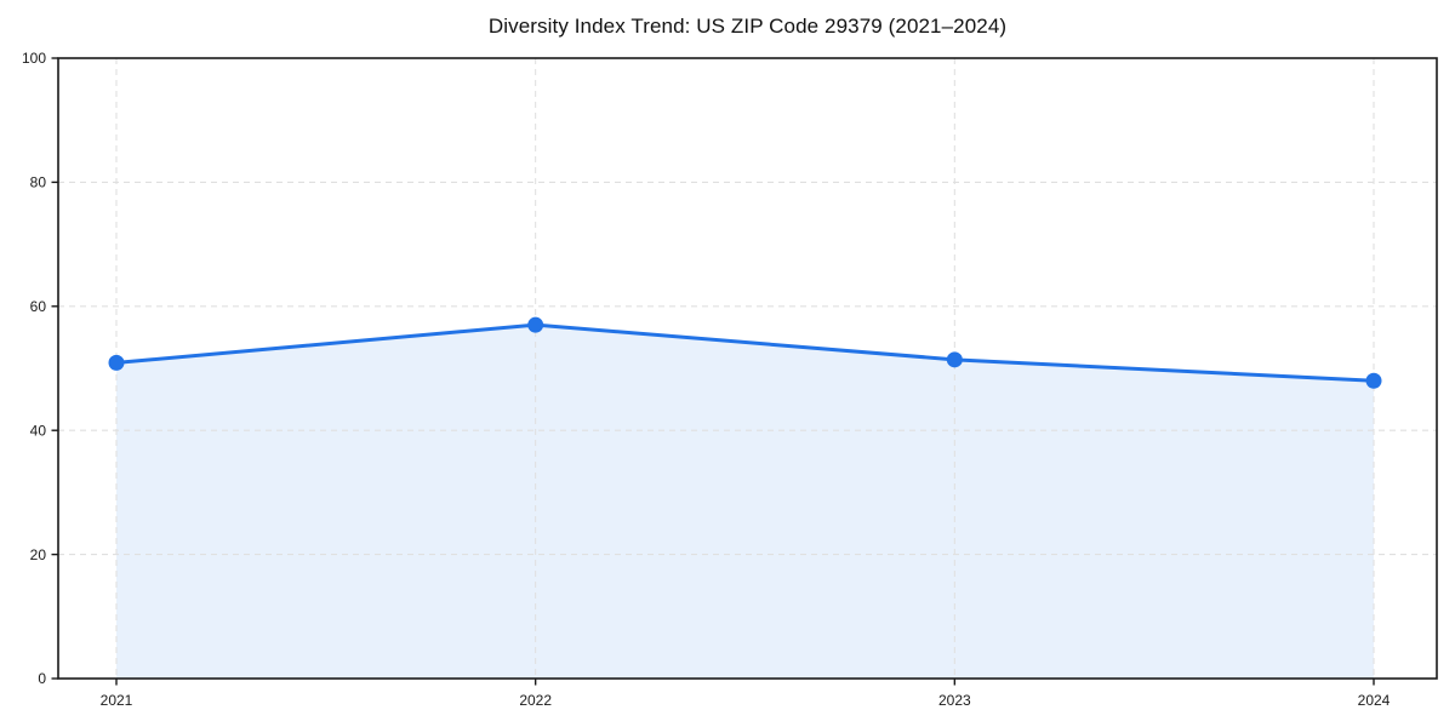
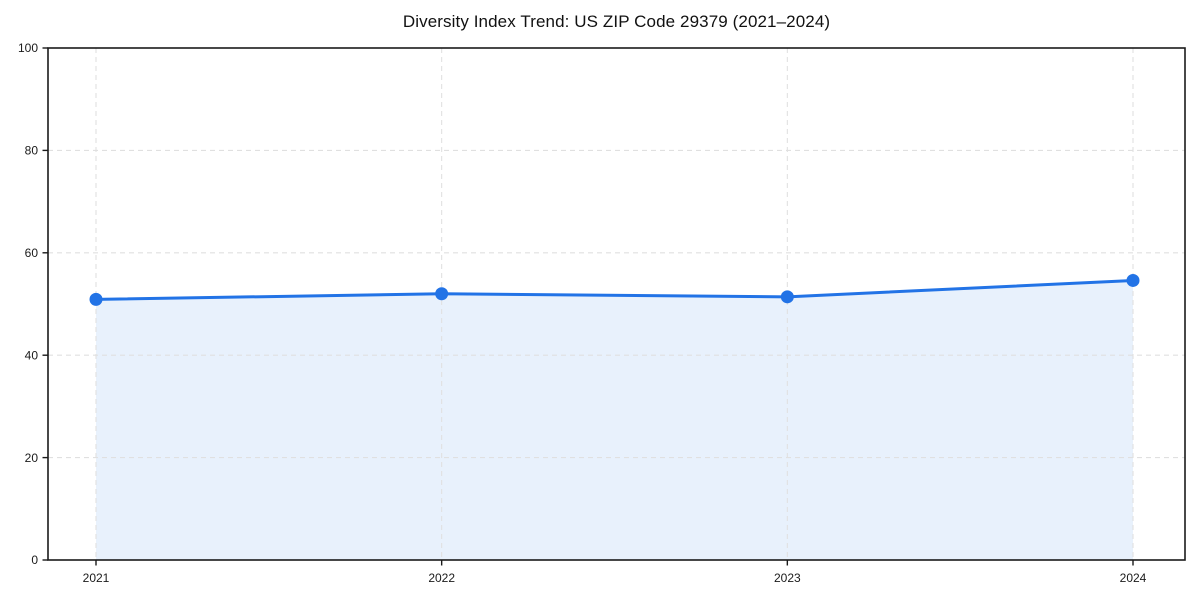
2022: 57 -> 52
2024: 48 -> 55
